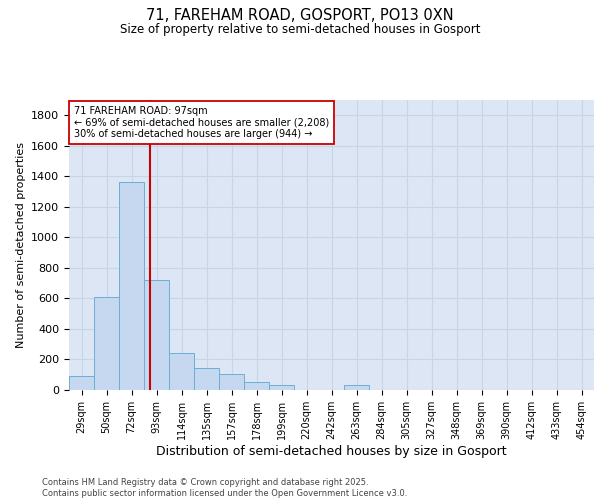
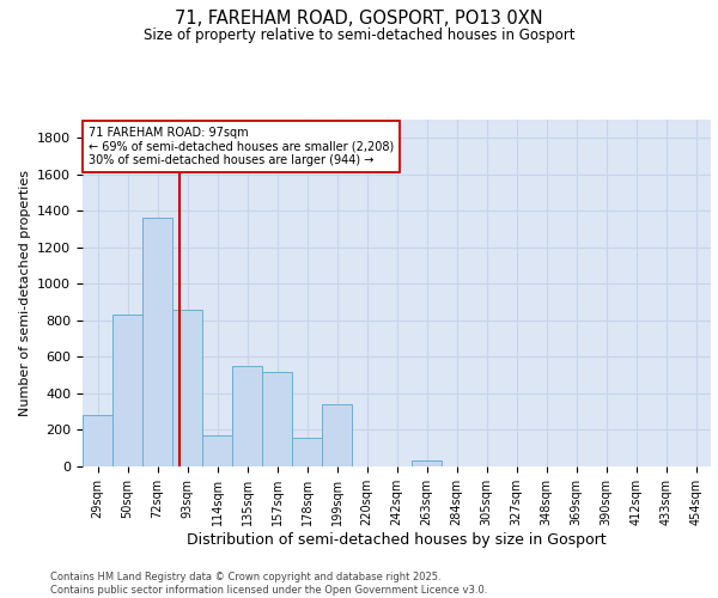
29sqm: 90 -> 280
50sqm: 610 -> 830
93sqm: 720 -> 860
114sqm: 240 -> 170
135sqm: 140 -> 550
157sqm: 100 -> 520
178sqm: 60 -> 160
199sqm: 40 -> 340
